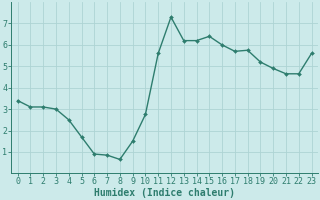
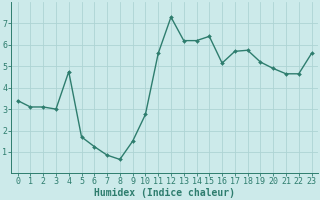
4: 2.50 -> 4.75
6: 0.90 -> 1.25
16: 6.00 -> 5.15
